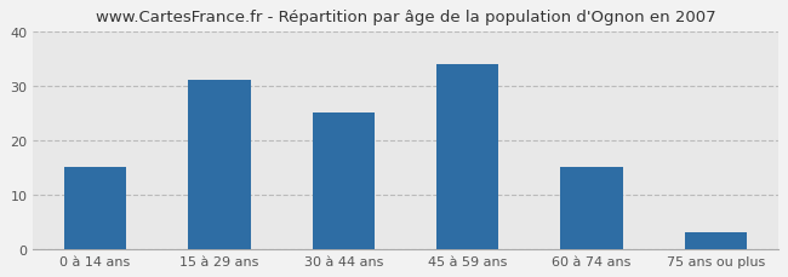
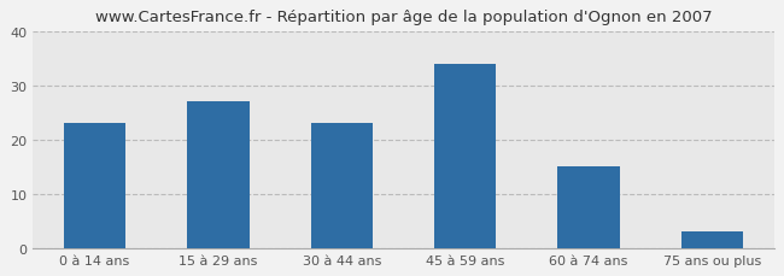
0 à 14 ans: 15 -> 23
15 à 29 ans: 31 -> 27
30 à 44 ans: 25 -> 23
